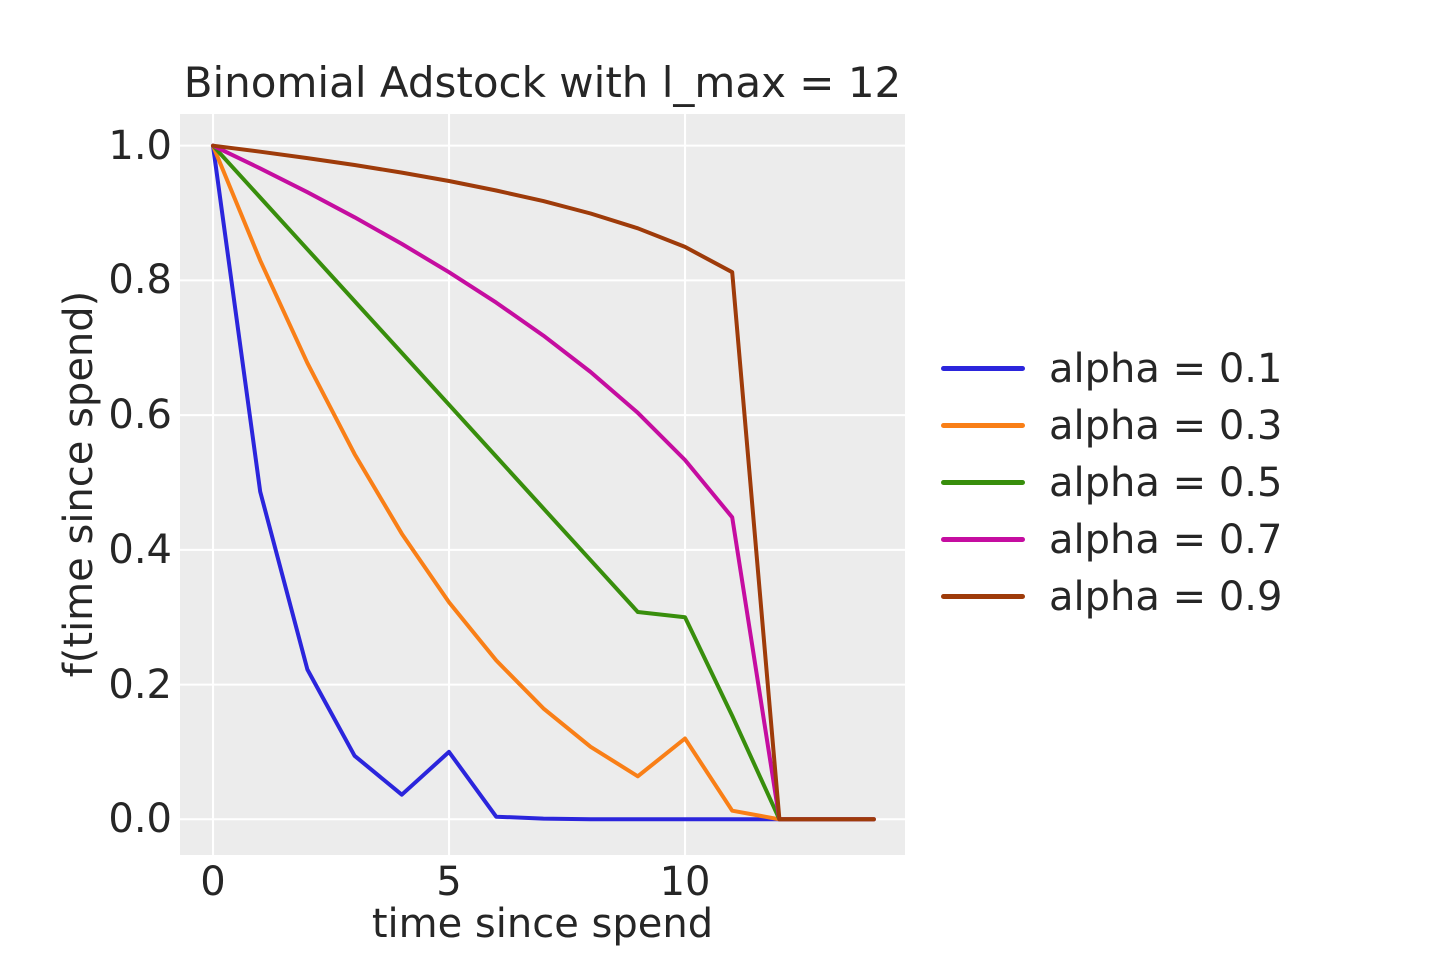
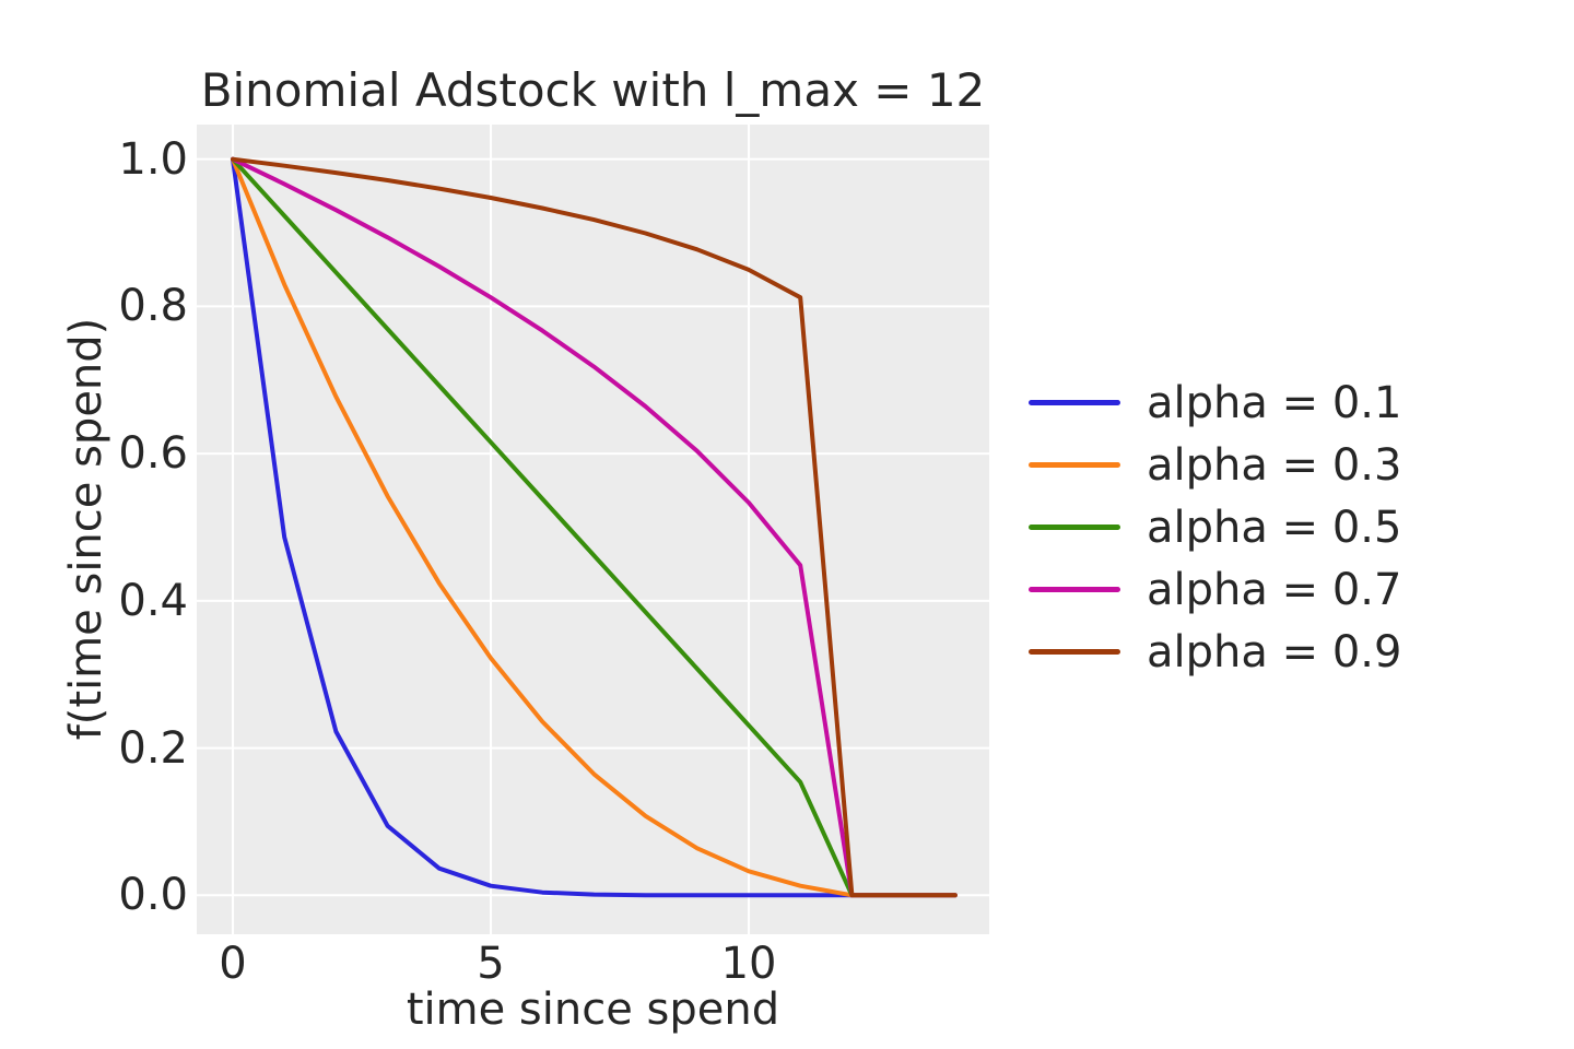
alpha = 0.1/5: 0.10 -> 0.01
alpha = 0.3/10: 0.12 -> 0.03
alpha = 0.5/10: 0.30 -> 0.23
